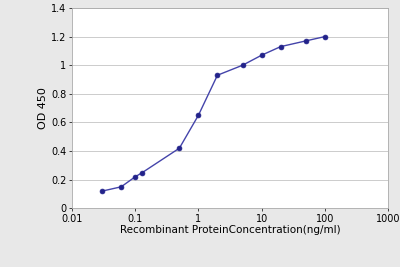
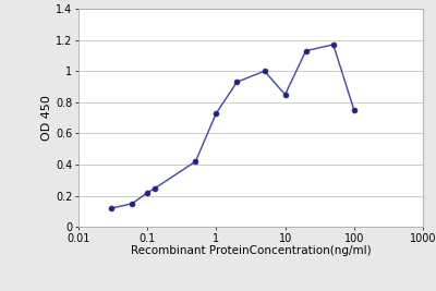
1: 0.65 -> 0.73
10: 1.07 -> 0.85
100: 1.20 -> 0.75
